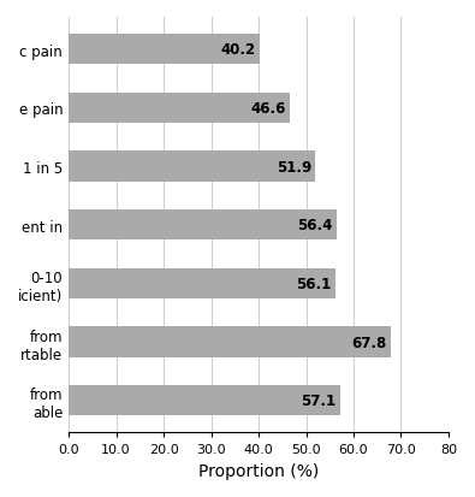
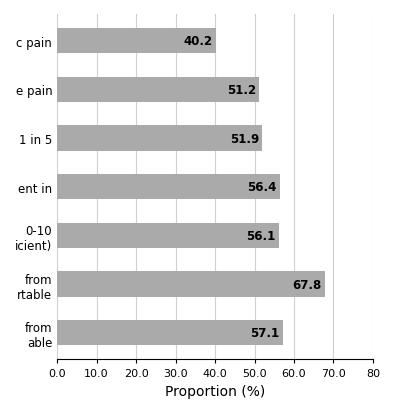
e pain: 46.6 -> 51.2
